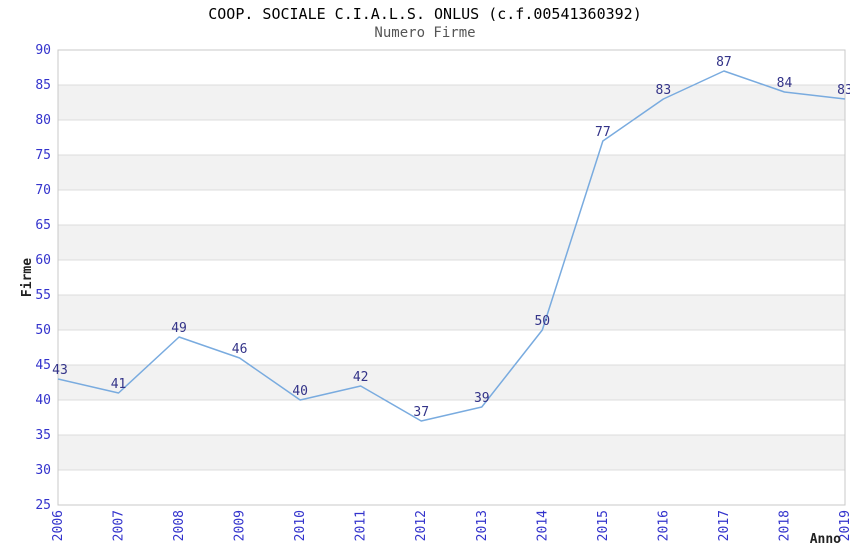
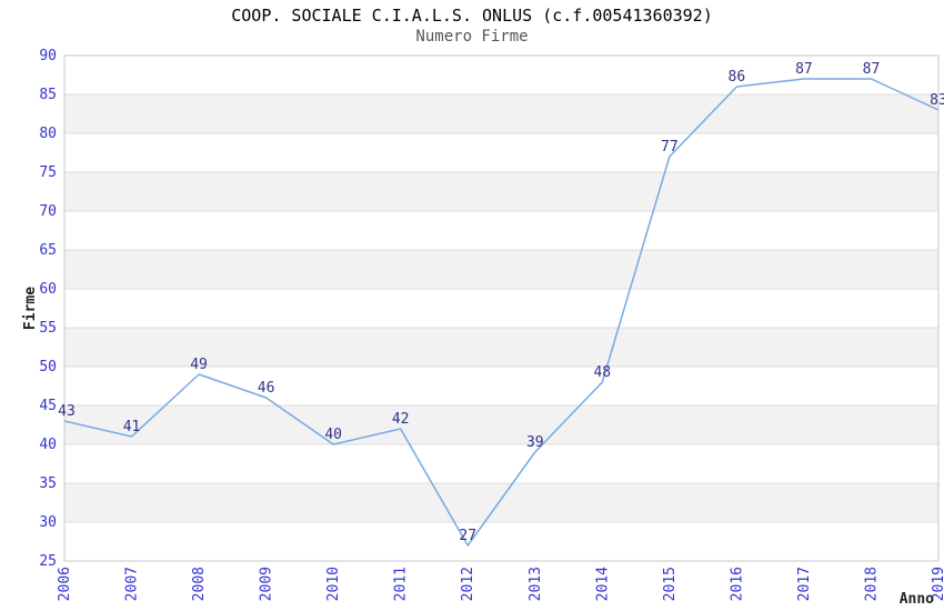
2012: 37 -> 27
2014: 50 -> 48
2016: 83 -> 86
2018: 84 -> 87
